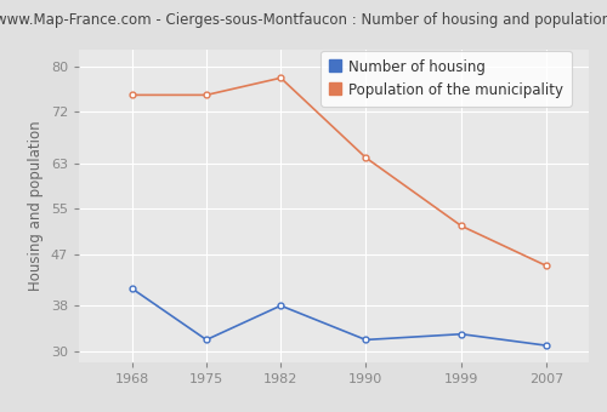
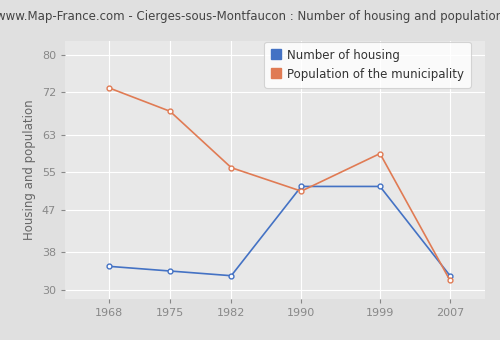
Number of housing/1968: 41 -> 35
Population of the municipality/1968: 75 -> 73
Number of housing/1975: 32 -> 34
Population of the municipality/1975: 75 -> 68
Number of housing/1982: 38 -> 33
Population of the municipality/1982: 78 -> 56
Number of housing/1990: 32 -> 52
Population of the municipality/1990: 64 -> 51
Number of housing/1999: 33 -> 52
Population of the municipality/1999: 52 -> 59
Number of housing/2007: 31 -> 33
Population of the municipality/2007: 45 -> 32
